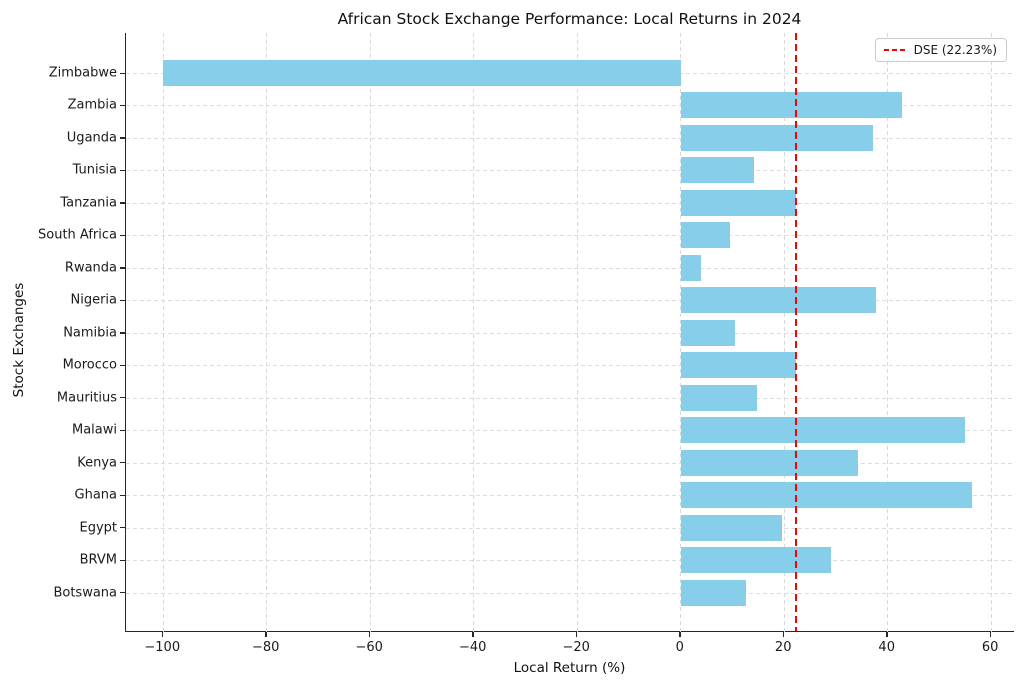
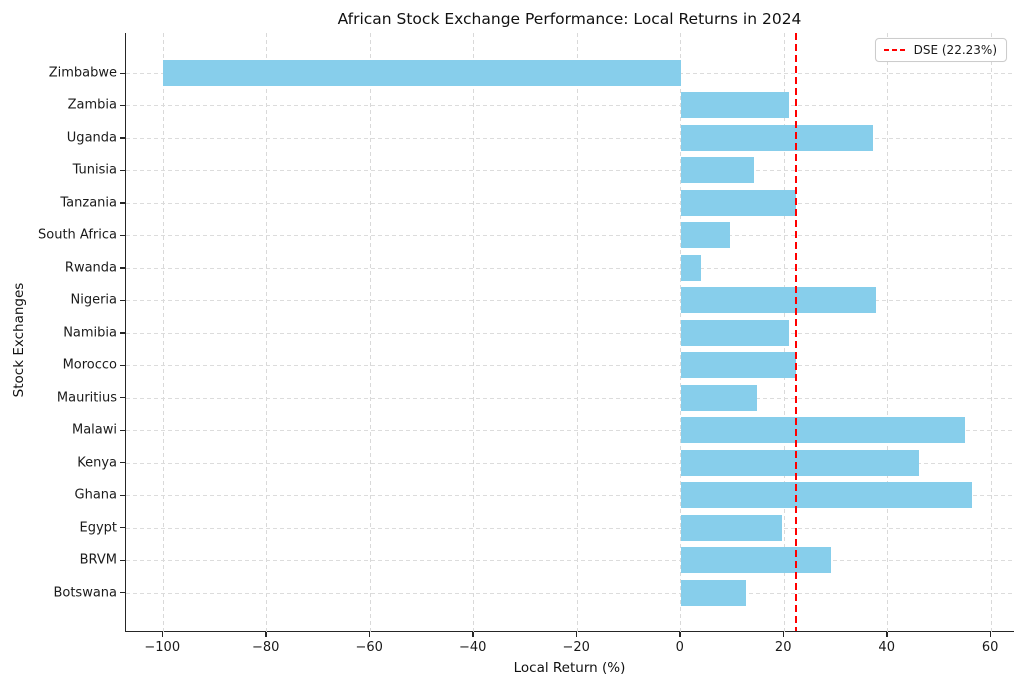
Zambia: 43 -> 21
Namibia: 10 -> 21
Kenya: 34 -> 46
